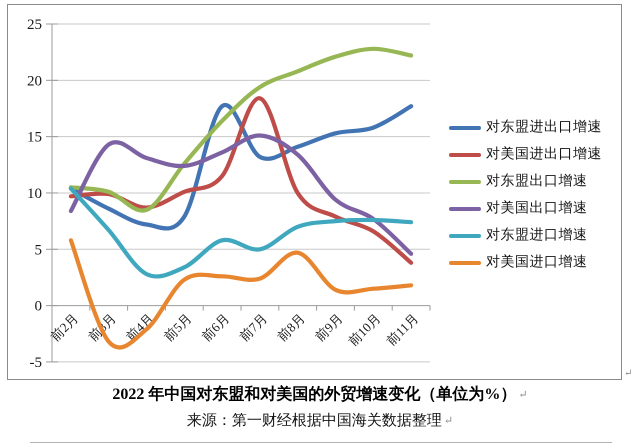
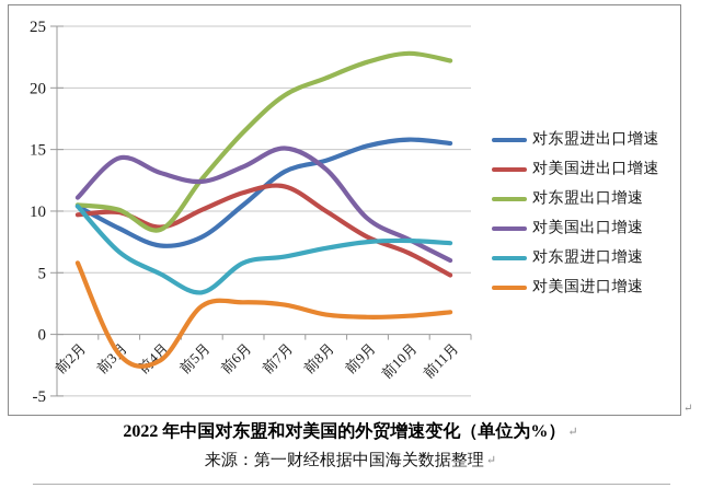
对美国出口增速/前2月: 8.4 -> 11.1
对美国进口增速/前3月: -3.2 -> -1.6
对东盟进口增速/前4月: 2.8 -> 4.9
对东盟进出口增速/前6月: 17.7 -> 10.5
对美国进出口增速/前7月: 18.4 -> 12.0
对东盟进口增速/前7月: 5.0 -> 6.3
对美国进口增速/前8月: 4.7 -> 1.6
对东盟进出口增速/前11月: 17.7 -> 15.5
对美国进出口增速/前11月: 3.8 -> 4.8
对美国出口增速/前11月: 4.6 -> 6.0
